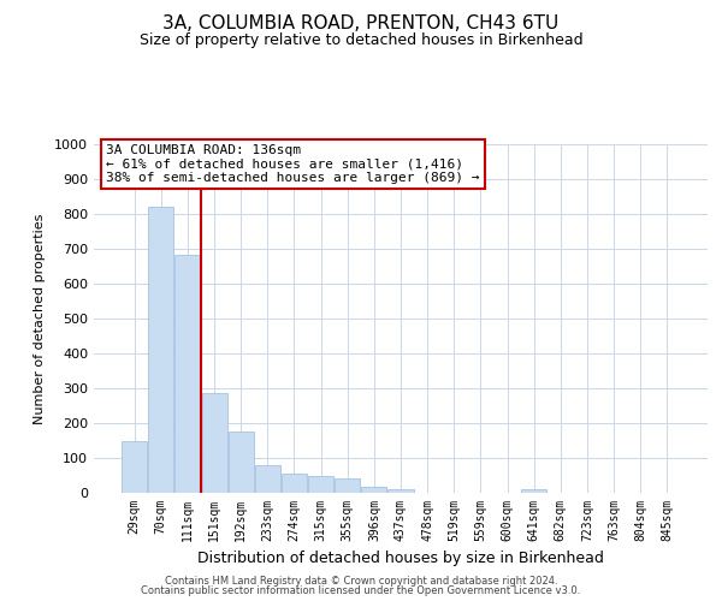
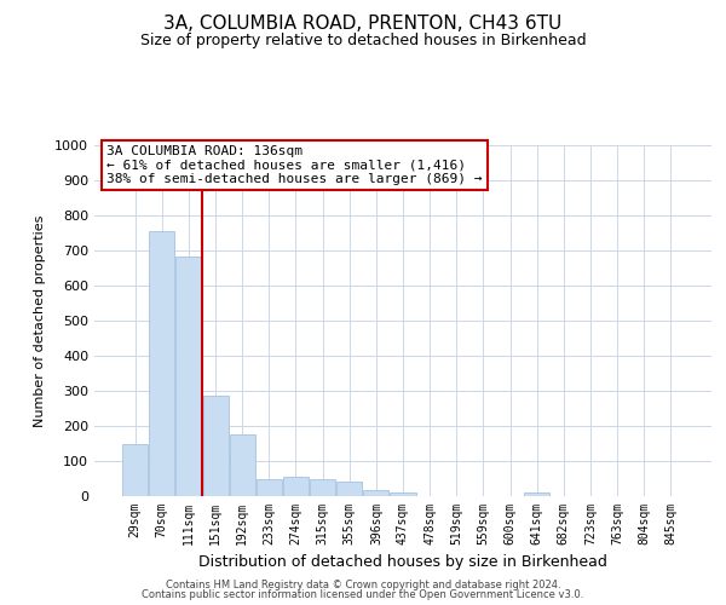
70sqm: 822 -> 755
233sqm: 80 -> 50
